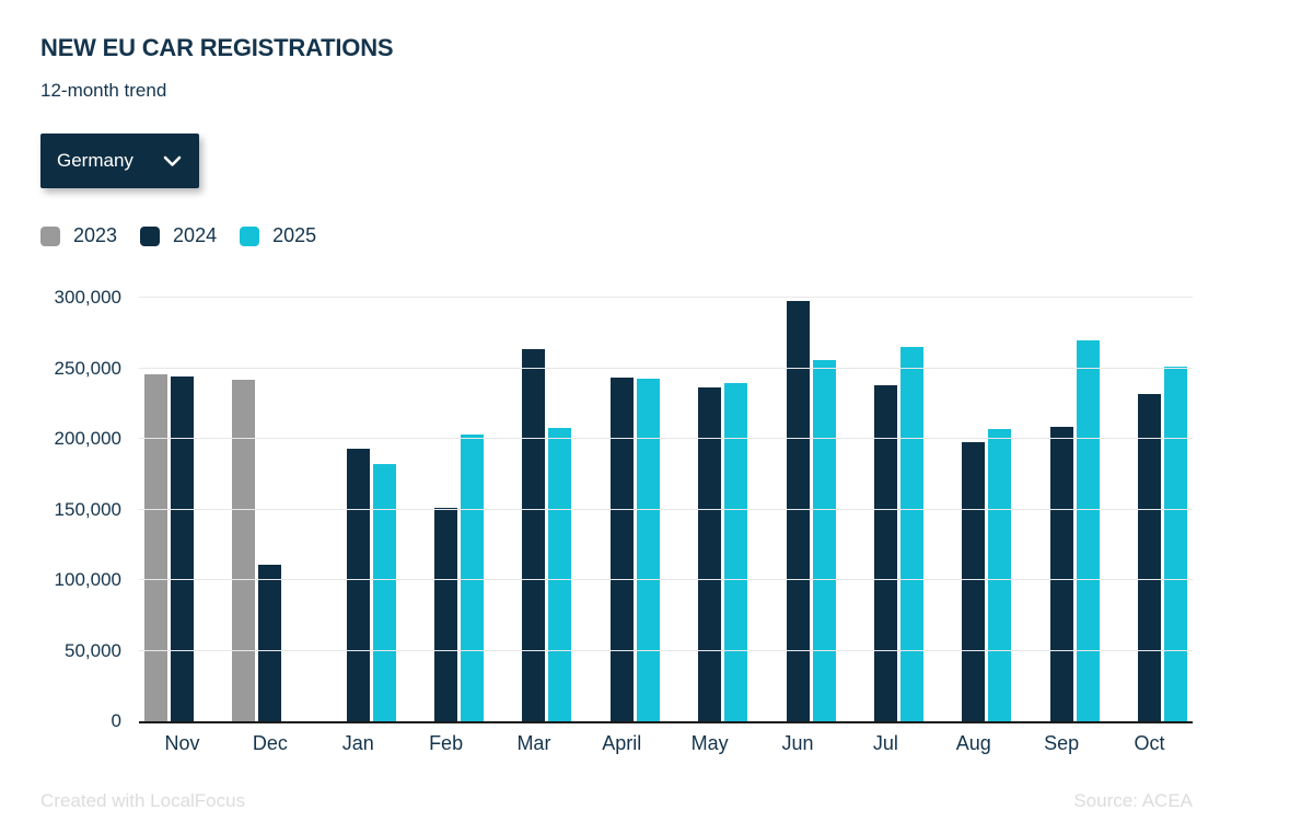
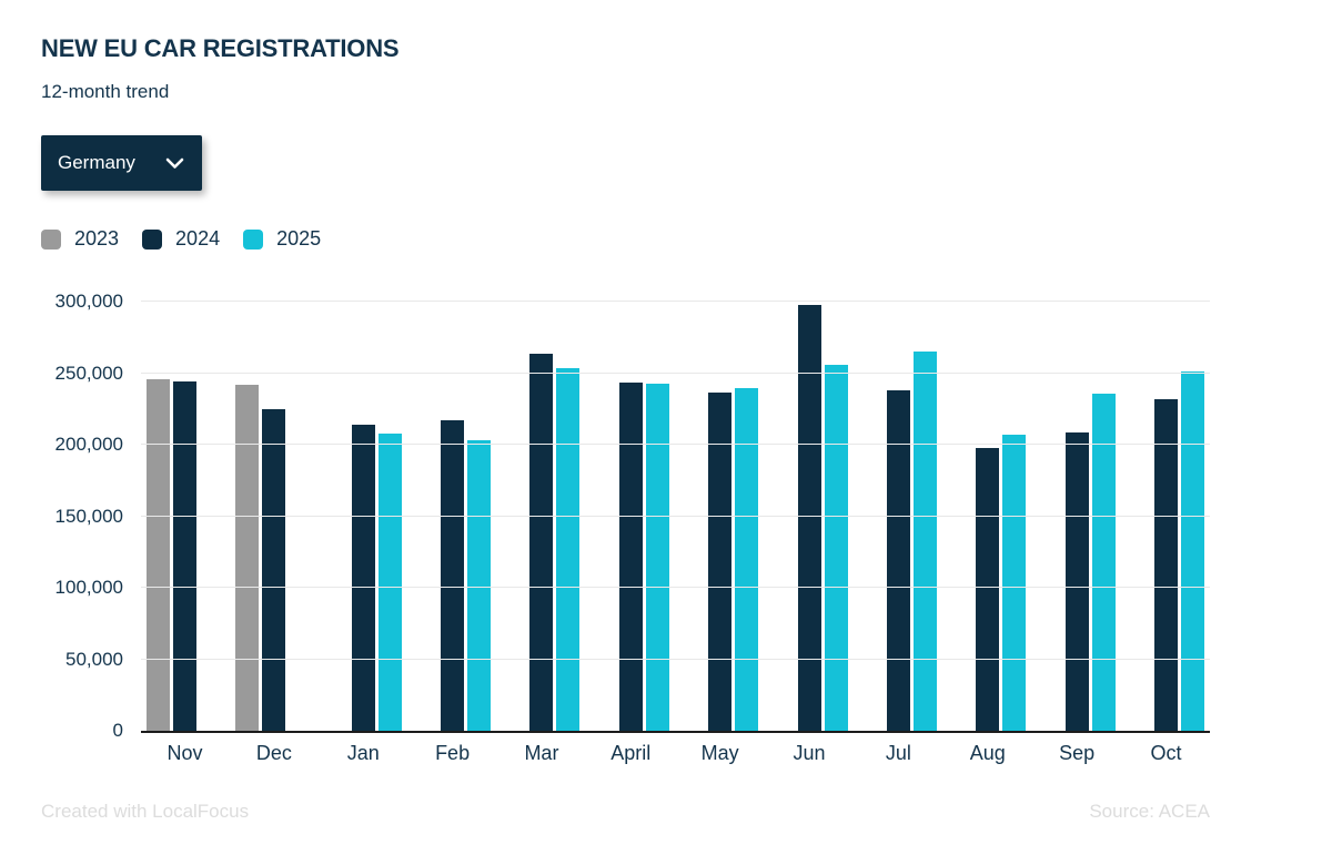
2024/Dec: 111000 -> 225000
2024/Jan: 193000 -> 214000
2025/Jan: 182000 -> 208000
2024/Feb: 151000 -> 217000
2025/Mar: 208000 -> 254000
2025/Sep: 270000 -> 236000
